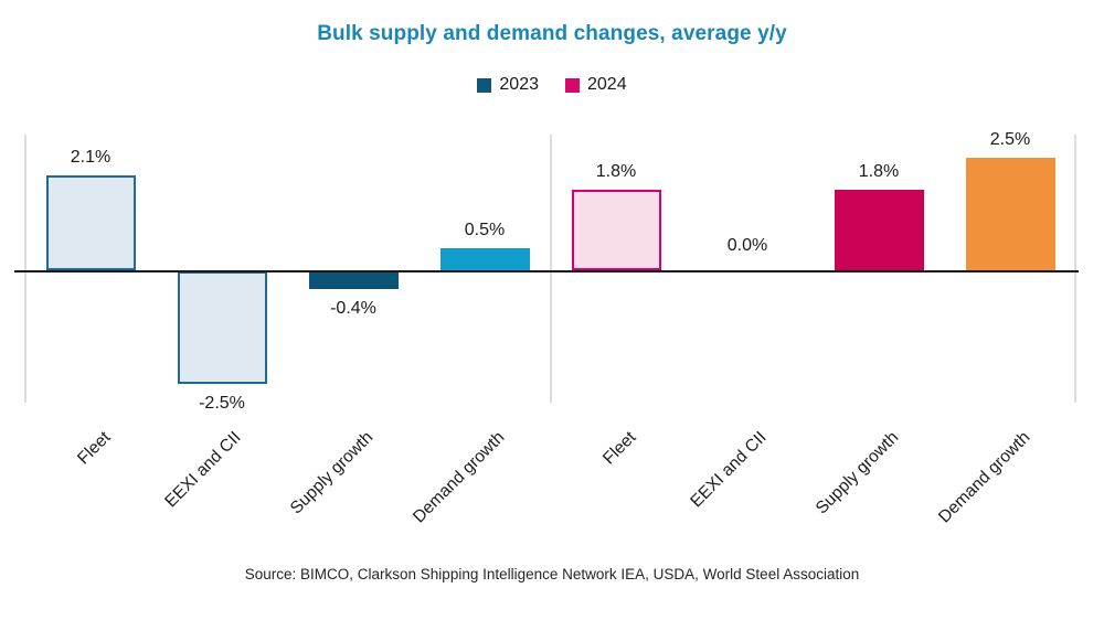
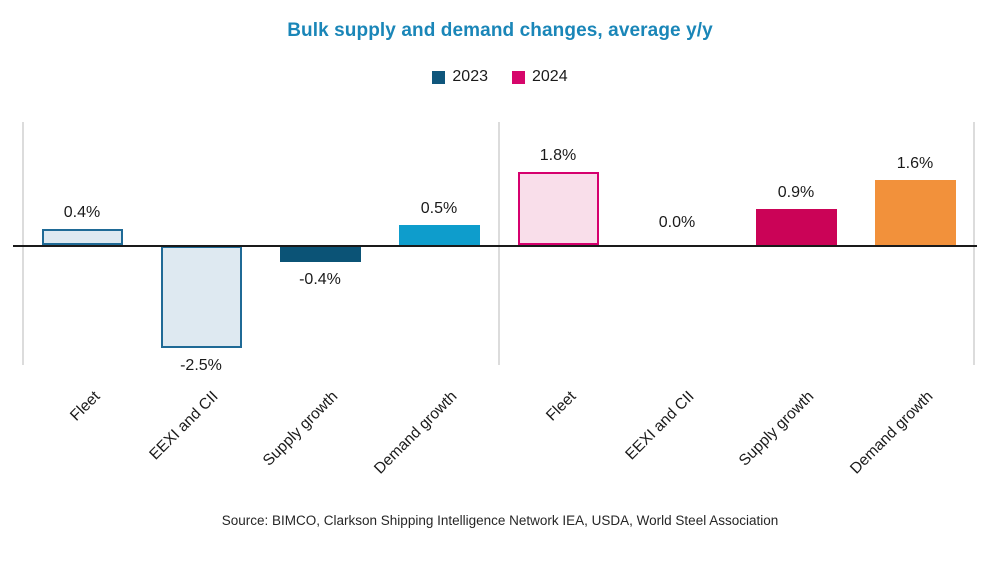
2023/Fleet: 2.1% -> 0.4%
2024/Supply growth: 1.8% -> 0.9%
2024/Demand growth: 2.5% -> 1.6%
